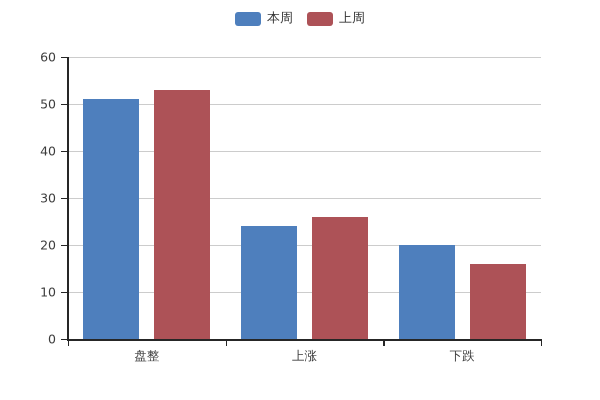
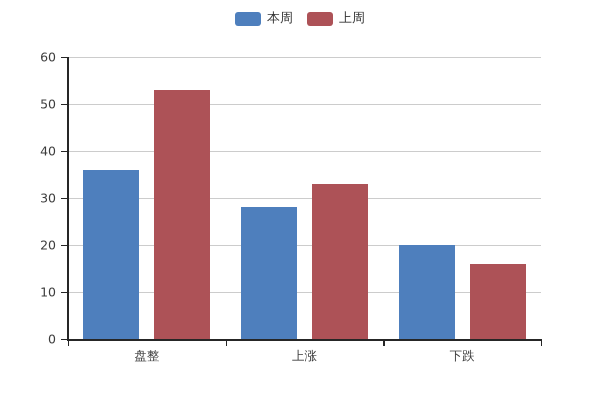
本周/盘整: 51 -> 36
本周/上涨: 24 -> 28
上周/上涨: 26 -> 33
